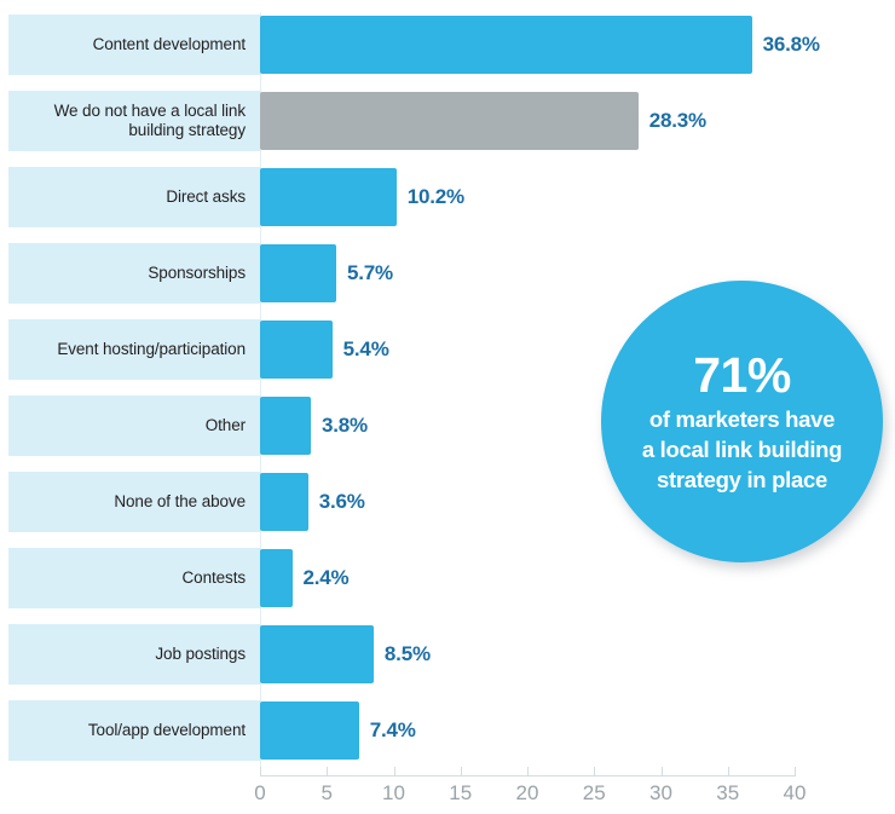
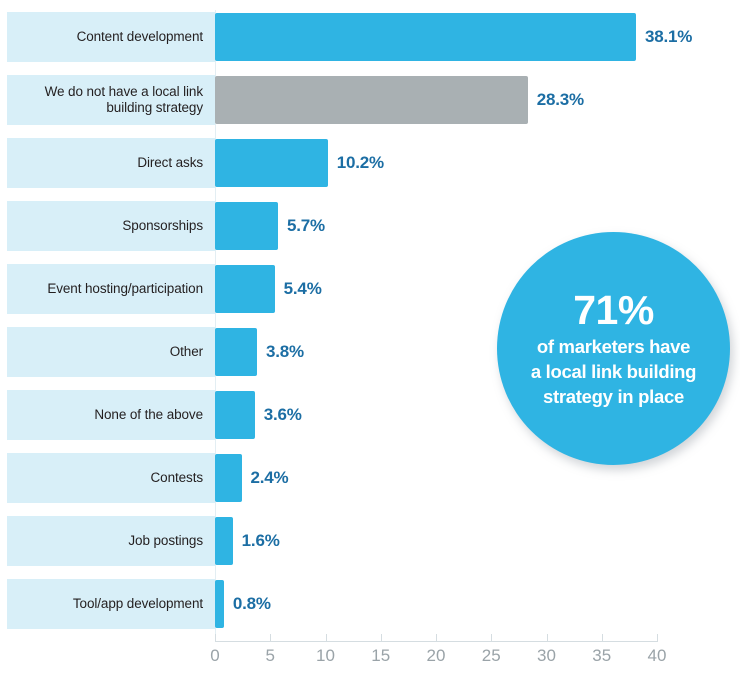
Content development: 36.8% -> 38.1%
Job postings: 8.5% -> 1.6%
Tool/app development: 7.4% -> 0.8%
